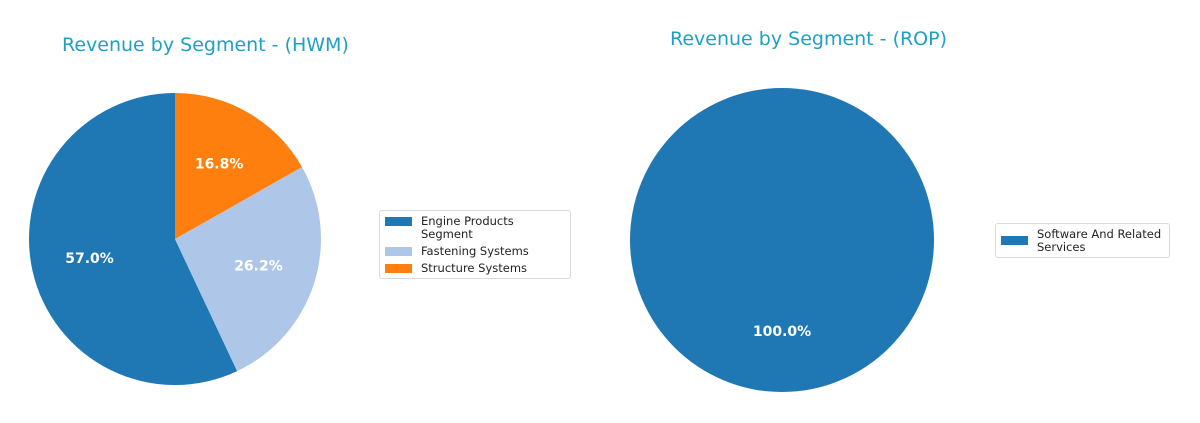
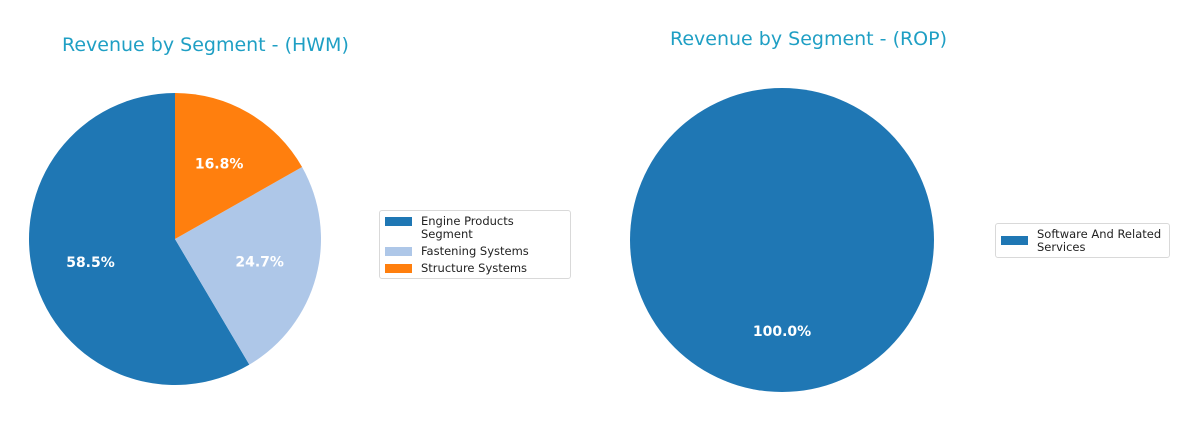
Revenue by Segment - (HWM)/Engine Products Segment: 57.0% -> 58.5%
Revenue by Segment - (HWM)/Fastening Systems: 26.2% -> 24.7%
